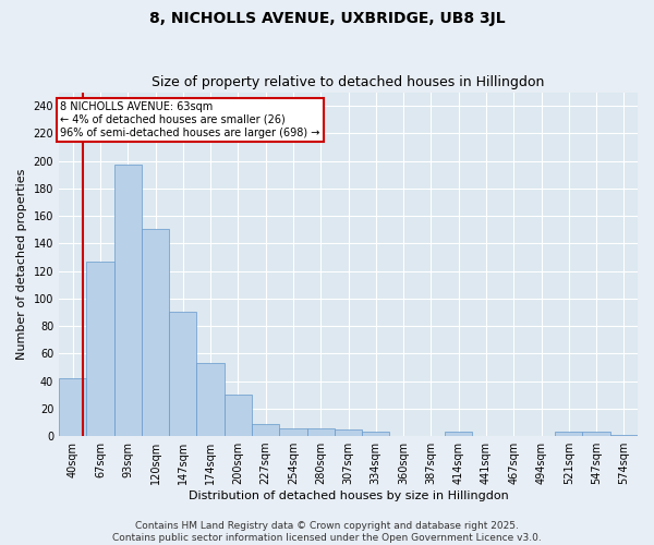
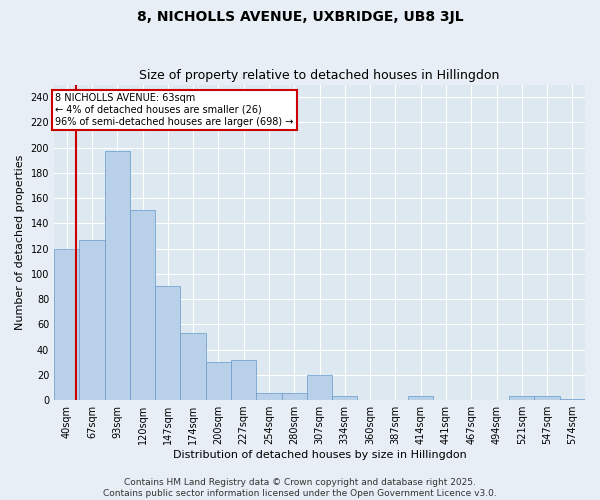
40sqm: 42 -> 120
227sqm: 9 -> 32
307sqm: 5 -> 20
